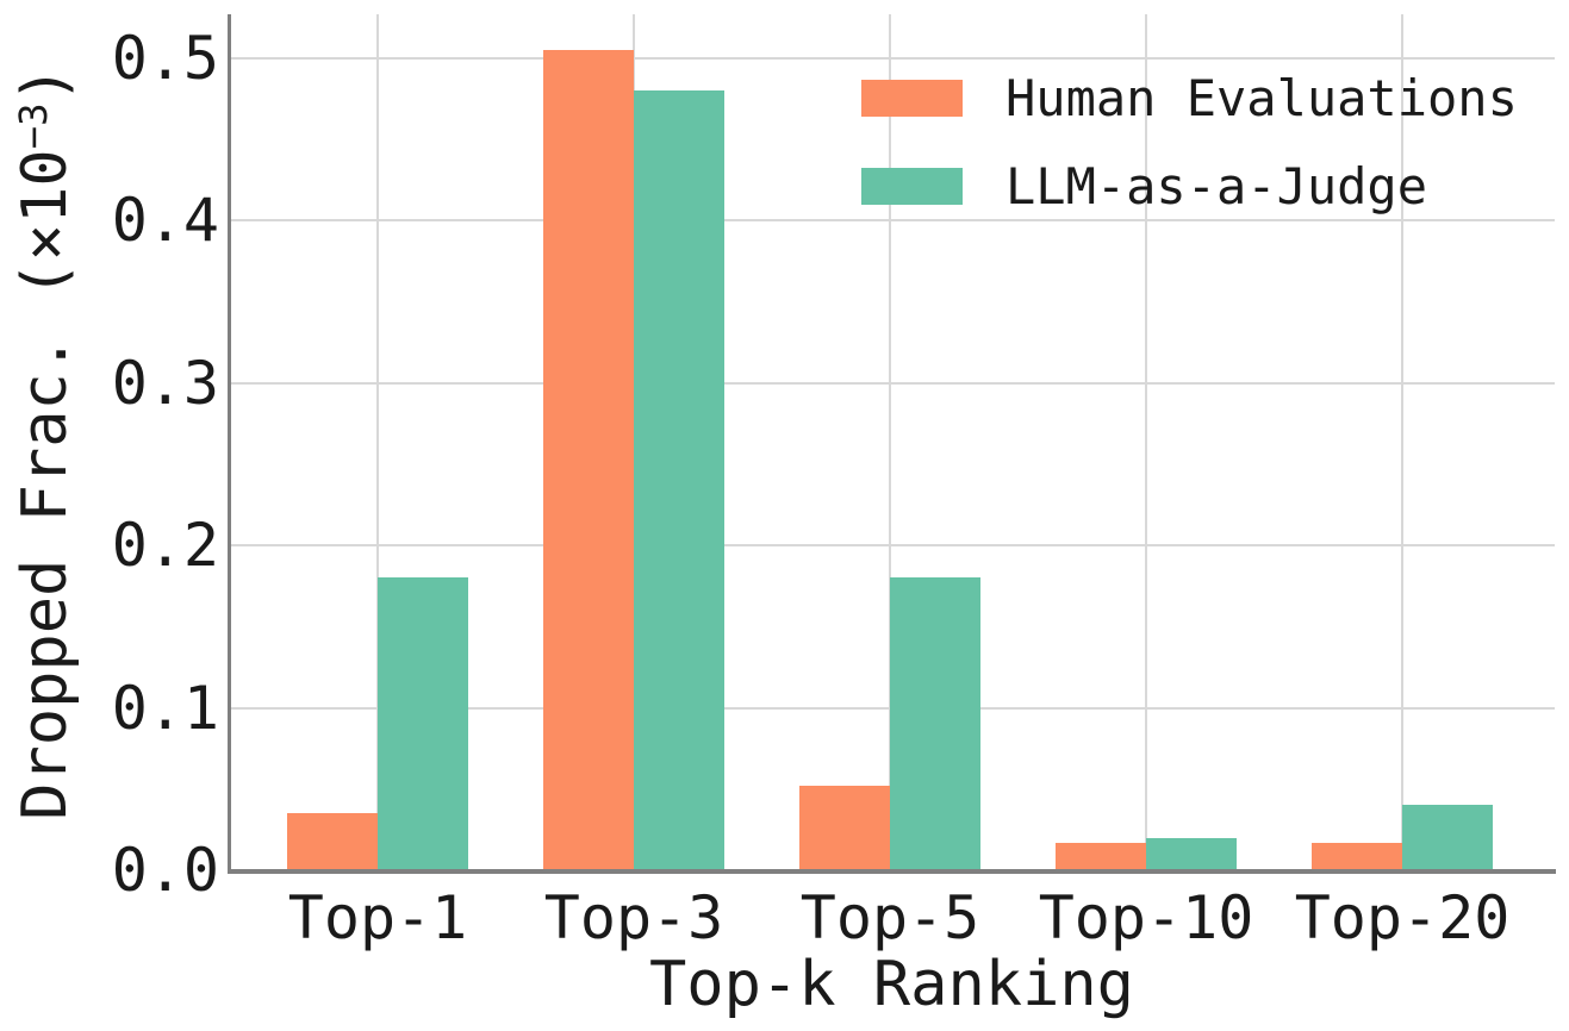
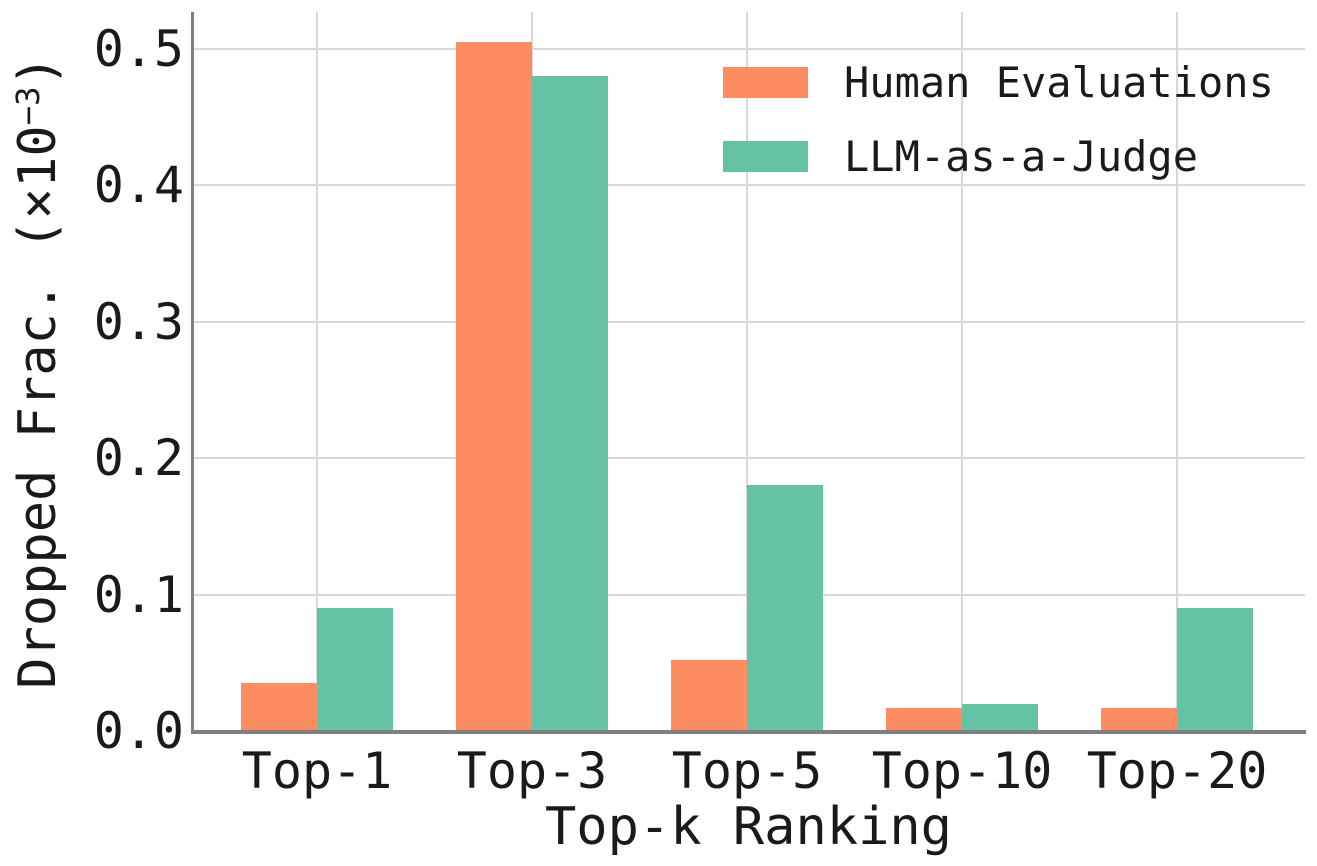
LLM-as-a-Judge/Top-1: 0.18 -> 0.09
LLM-as-a-Judge/Top-20: 0.04 -> 0.09
